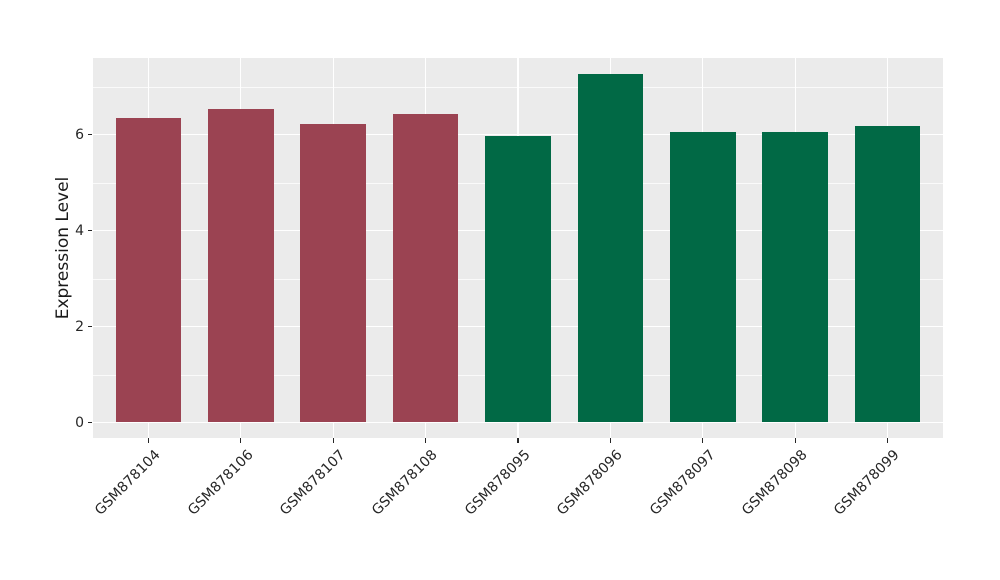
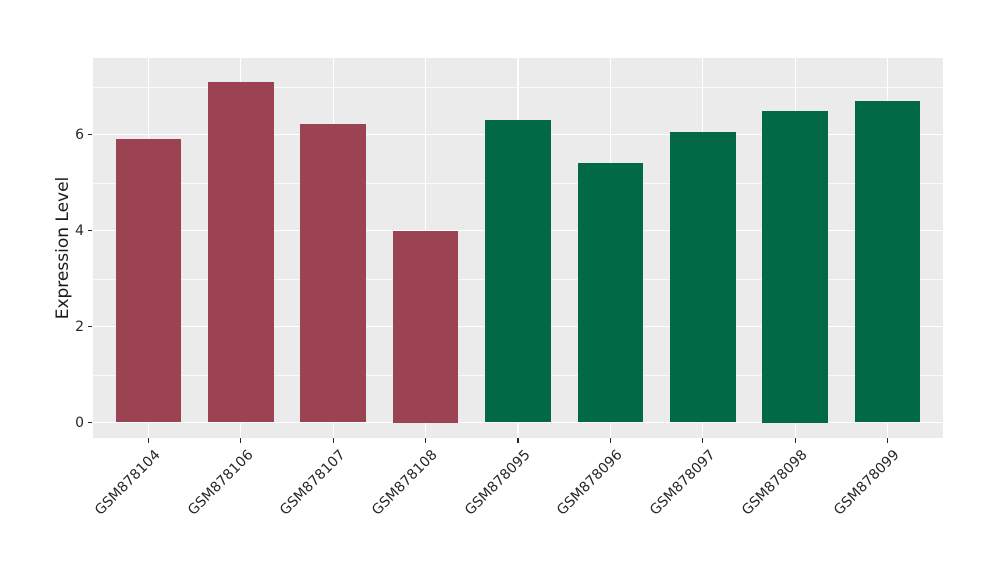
GSM878104: 6.3 -> 5.9
GSM878106: 6.5 -> 7.1
GSM878108: 6.4 -> 4.0
GSM878095: 6.0 -> 6.3
GSM878096: 7.3 -> 5.4
GSM878098: 6.1 -> 6.5
GSM878099: 6.2 -> 6.7
